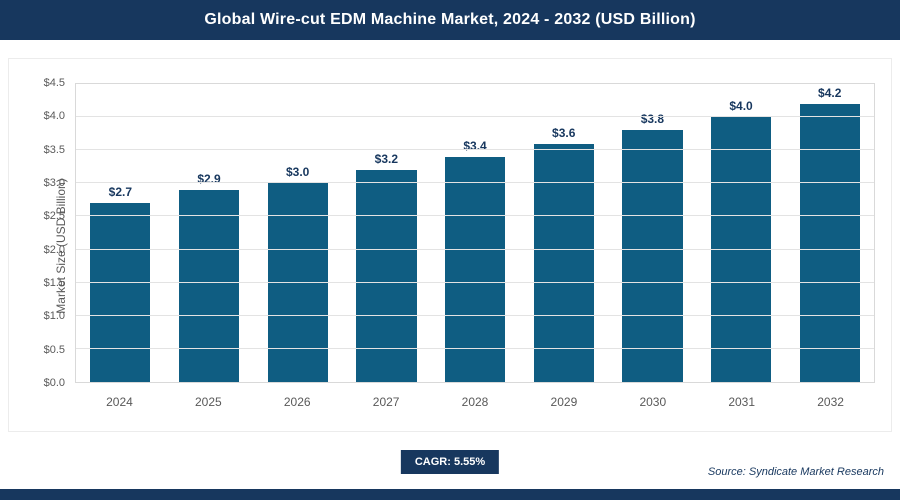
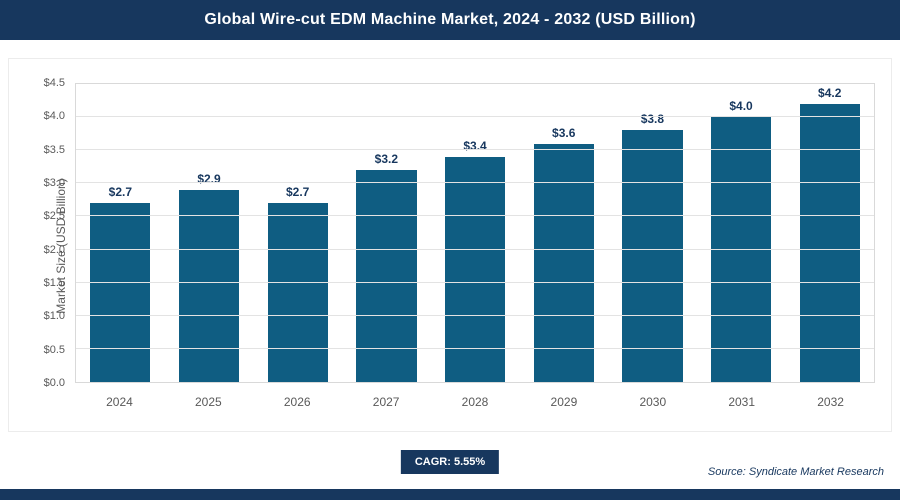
2026: $3.0 -> $2.7
